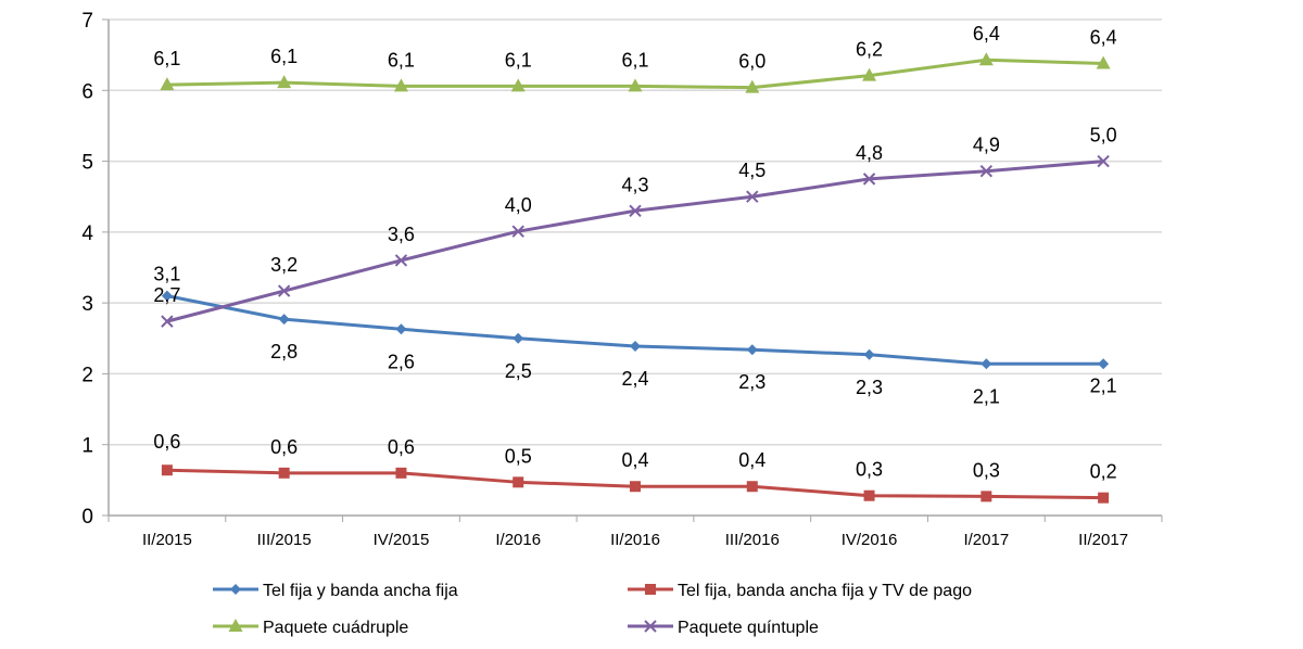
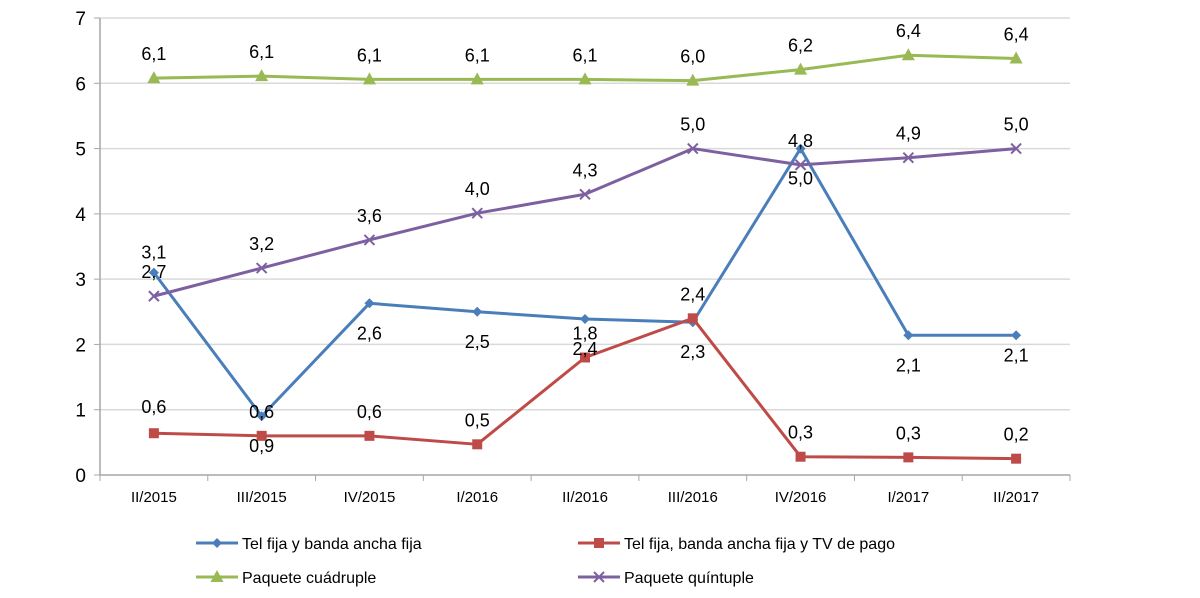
Tel fija y banda ancha fija/III/2015: 2,8 -> 0,9
Tel fija, banda ancha fija y TV de pago/II/2016: 0,4 -> 1,8
Tel fija, banda ancha fija y TV de pago/III/2016: 0,4 -> 2,4
Paquete quíntuple/III/2016: 4,5 -> 5,0
Tel fija y banda ancha fija/IV/2016: 2,3 -> 5,0
